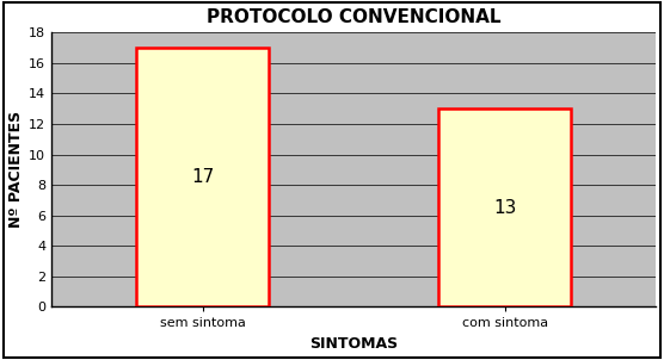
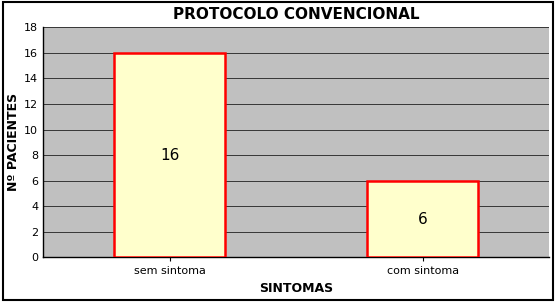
sem sintoma: 17 -> 16
com sintoma: 13 -> 6
